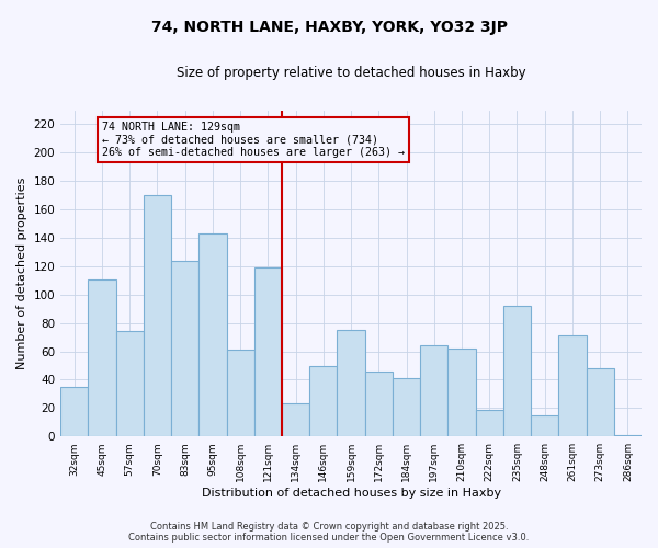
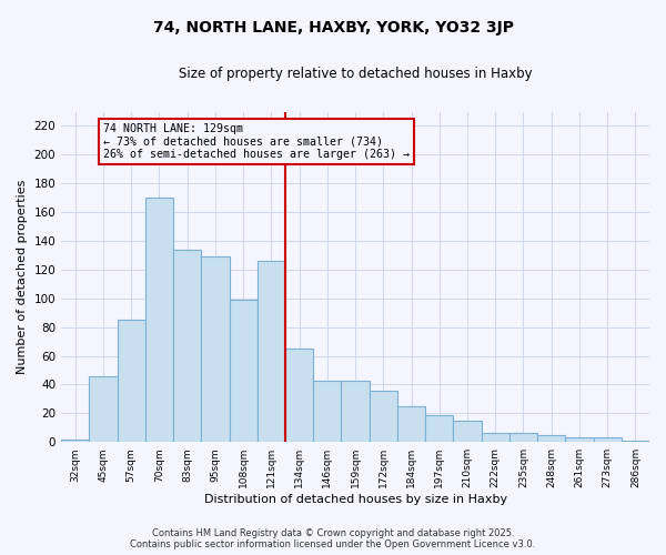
32sqm: 35 -> 2
45sqm: 111 -> 46
57sqm: 74 -> 85
83sqm: 124 -> 134
95sqm: 143 -> 129
108sqm: 61 -> 99
121sqm: 119 -> 126
134sqm: 23 -> 65
146sqm: 50 -> 43
159sqm: 75 -> 43
172sqm: 46 -> 36
184sqm: 41 -> 25
197sqm: 64 -> 19
210sqm: 62 -> 15
222sqm: 19 -> 6
235sqm: 92 -> 6
248sqm: 15 -> 5
261sqm: 71 -> 3
273sqm: 48 -> 3
